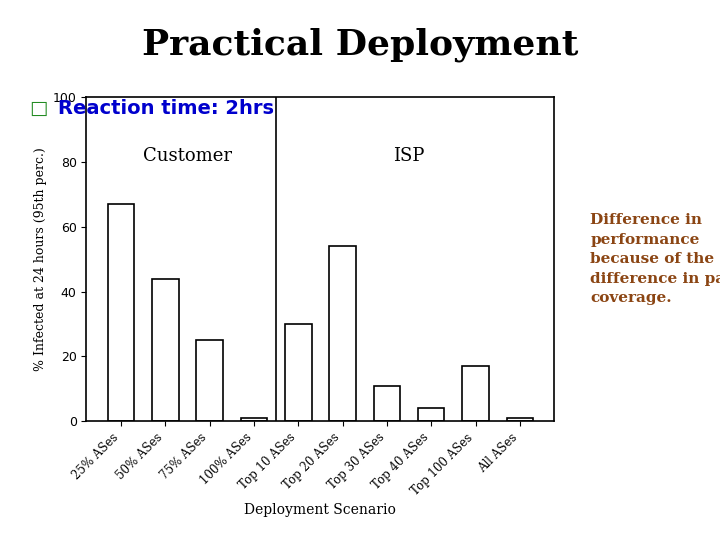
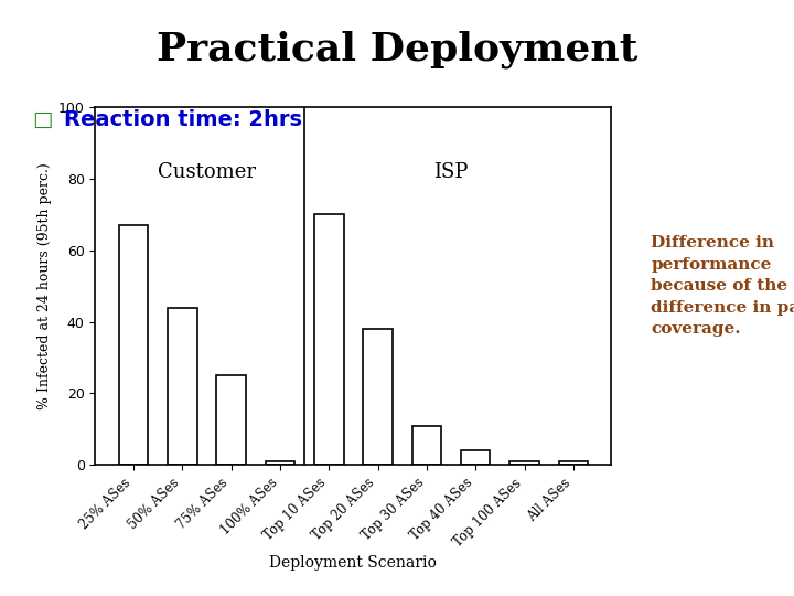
Top 10 ASes: 30 -> 70
Top 20 ASes: 54 -> 38
Top 100 ASes: 17 -> 1
